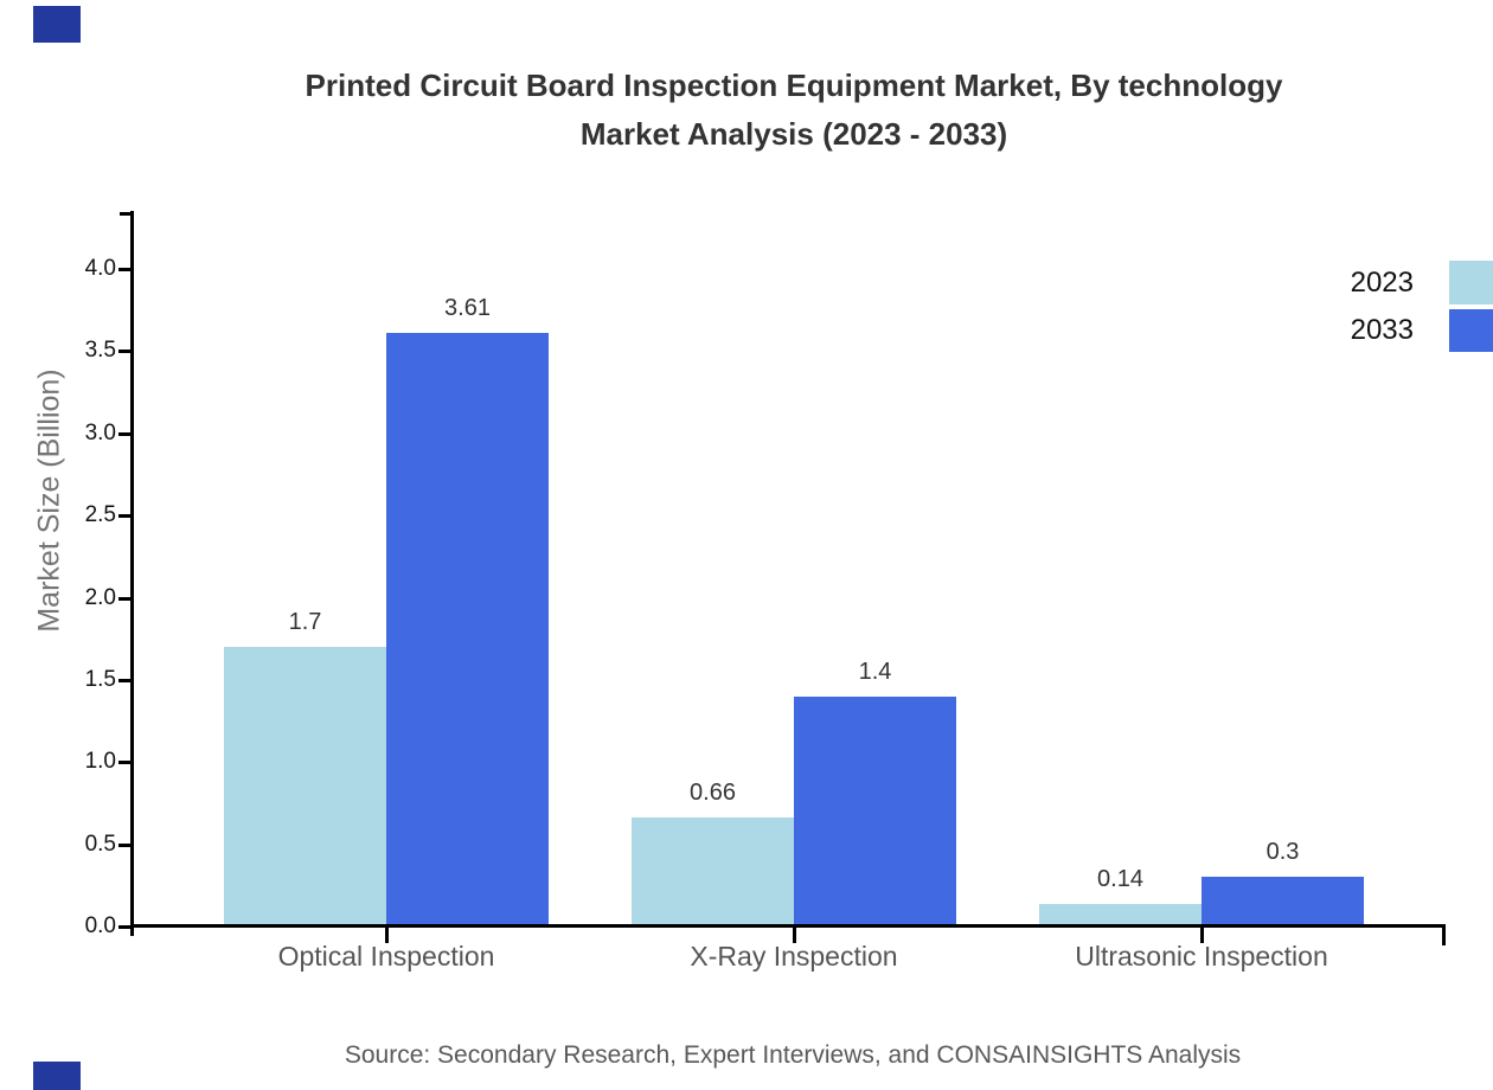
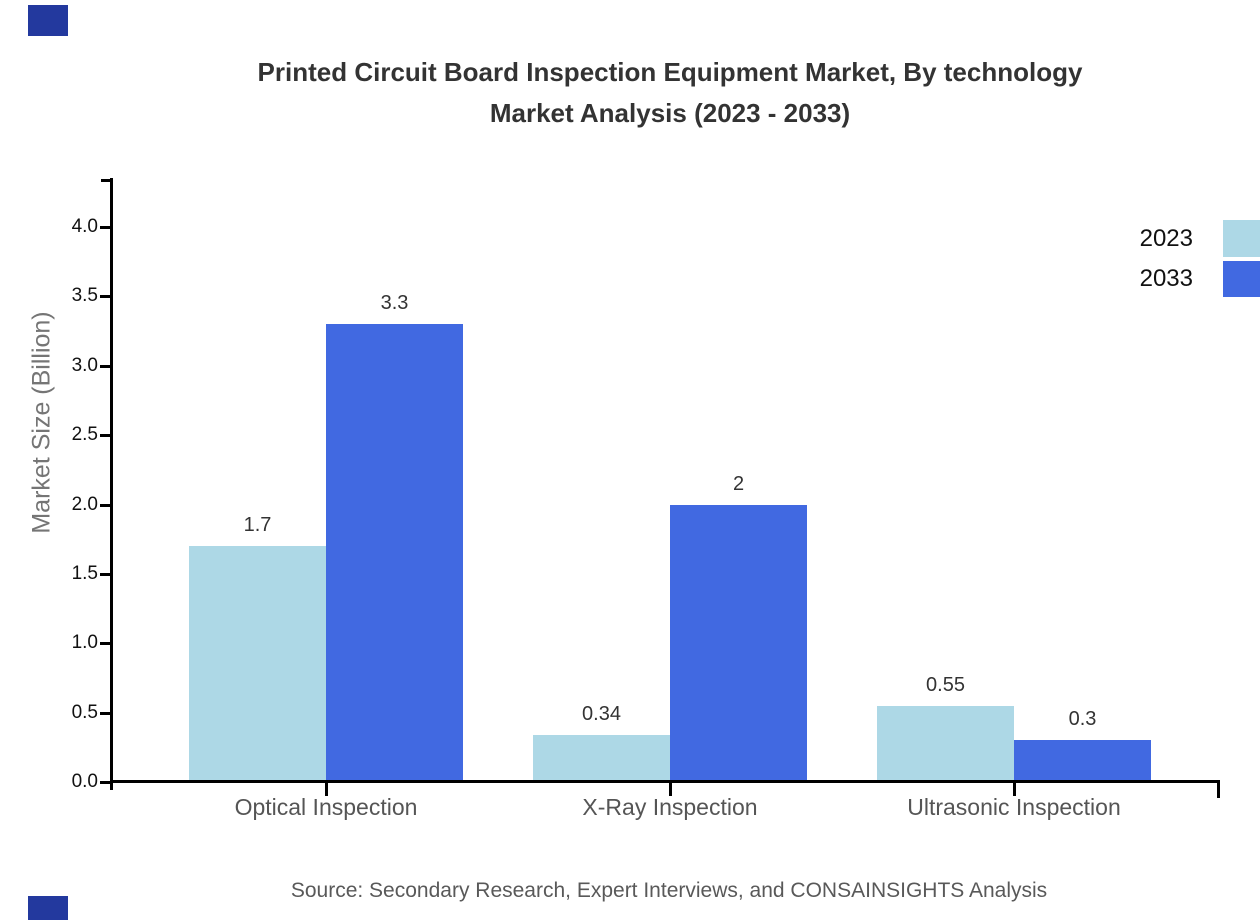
2033/Optical Inspection: 3.61 -> 3.3
2023/X-Ray Inspection: 0.66 -> 0.34
2033/X-Ray Inspection: 1.4 -> 2
2023/Ultrasonic Inspection: 0.14 -> 0.55
